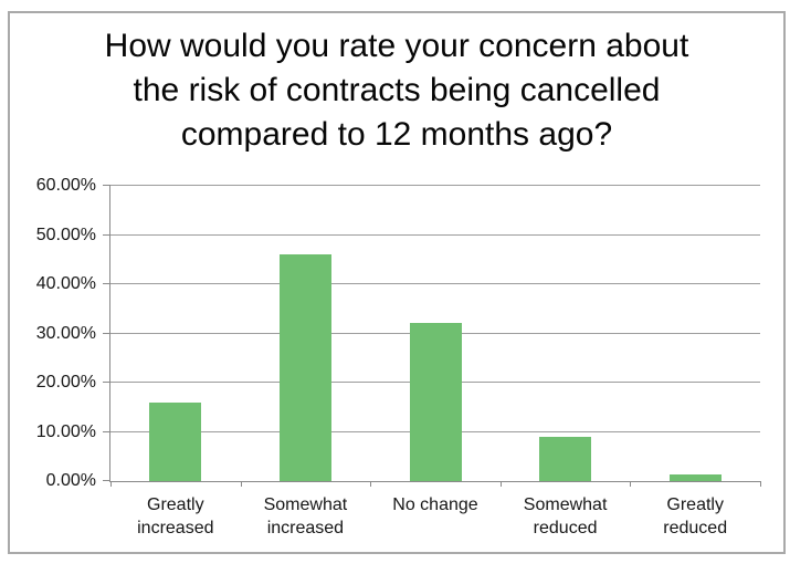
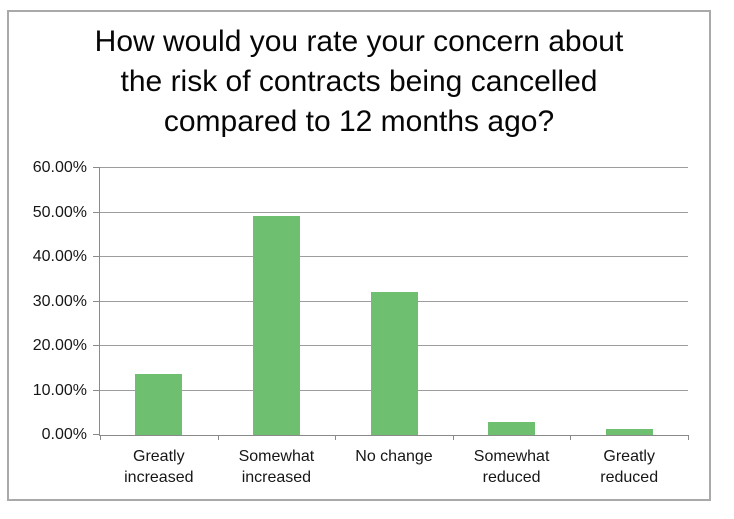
Greatly increased: 16% -> 14%
Somewhat increased: 46% -> 49%
Somewhat reduced: 9% -> 3%
